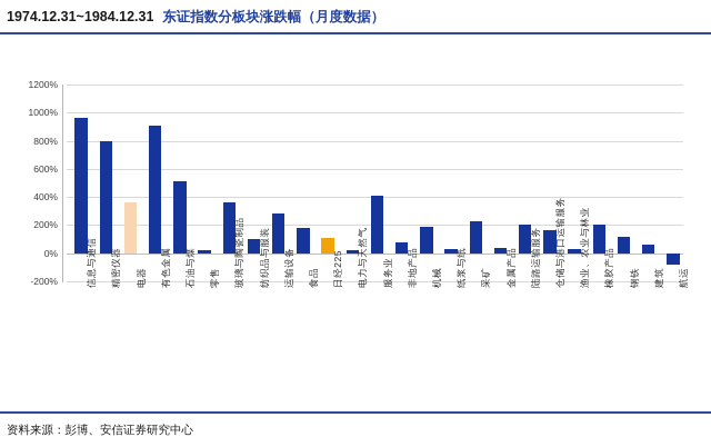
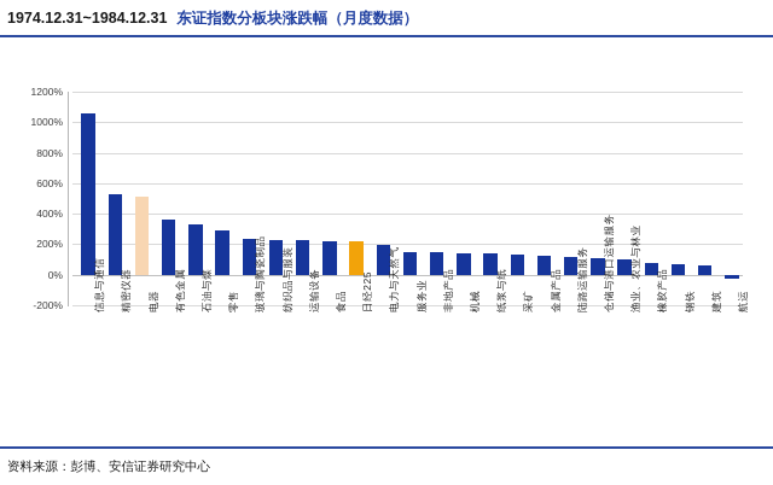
信息与通信: 960% -> 1060%
精密仪器: 800% -> 530%
电器: 360% -> 520%
有色金属: 910% -> 360%
石油与煤: 510% -> 330%
零售: 20% -> 290%
玻璃与陶瓷制品: 360% -> 240%
纺织品与服装: 100% -> 230%
运输设备: 280% -> 230%
食品: 180% -> 220%
日经225: 110% -> 220%
电力与天然气: 20% -> 200%
服务业: 410% -> 150%
非地产品: 80% -> 140%
机械: 190% -> 140%
纸浆与纸: 30% -> 140%
采矿: 230% -> 130%
金属产品: 40% -> 120%
陆路运输服务: 200% -> 120%
仓储与港口运输服务: 160% -> 110%
渔业、农业与林业: 30% -> 100%
橡胶产品: 200% -> 80%
钢铁: 120% -> 70%
航运: -80% -> -30%
